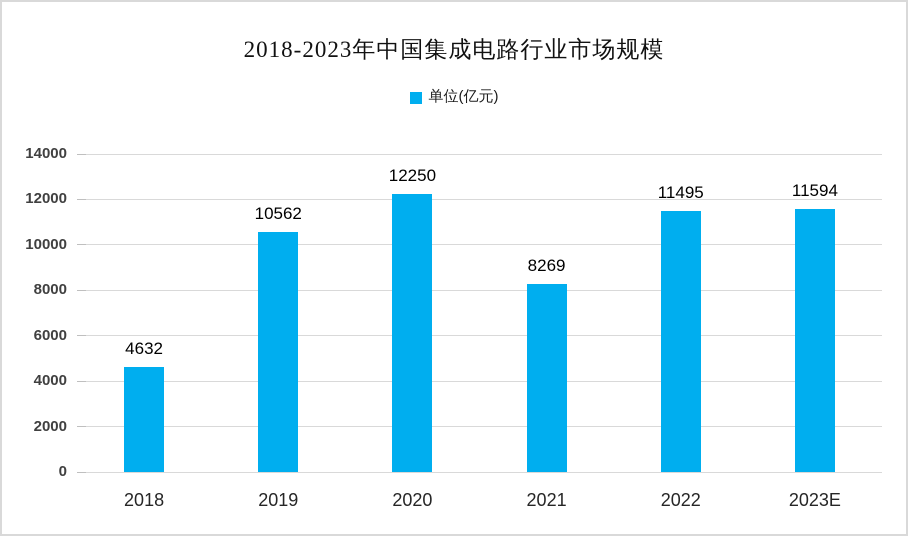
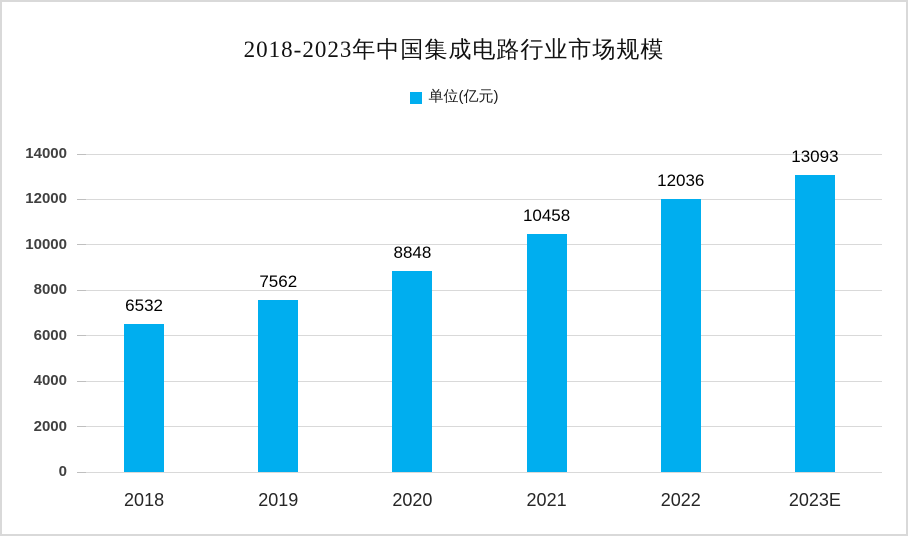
2018: 4632 -> 6532
2019: 10562 -> 7562
2020: 12250 -> 8848
2021: 8269 -> 10458
2022: 11495 -> 12036
2023E: 11594 -> 13093
